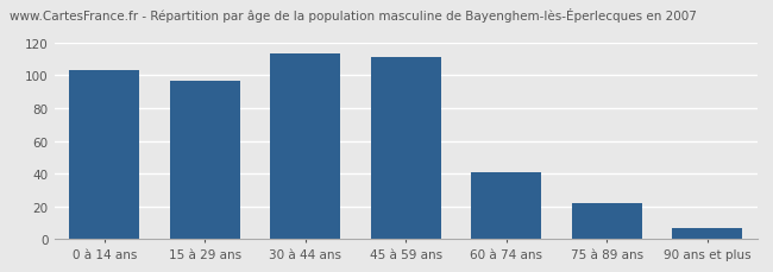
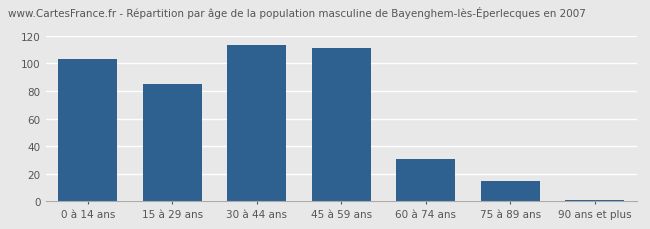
15 à 29 ans: 97 -> 85
60 à 74 ans: 41 -> 31
75 à 89 ans: 22 -> 15
90 ans et plus: 7 -> 1
